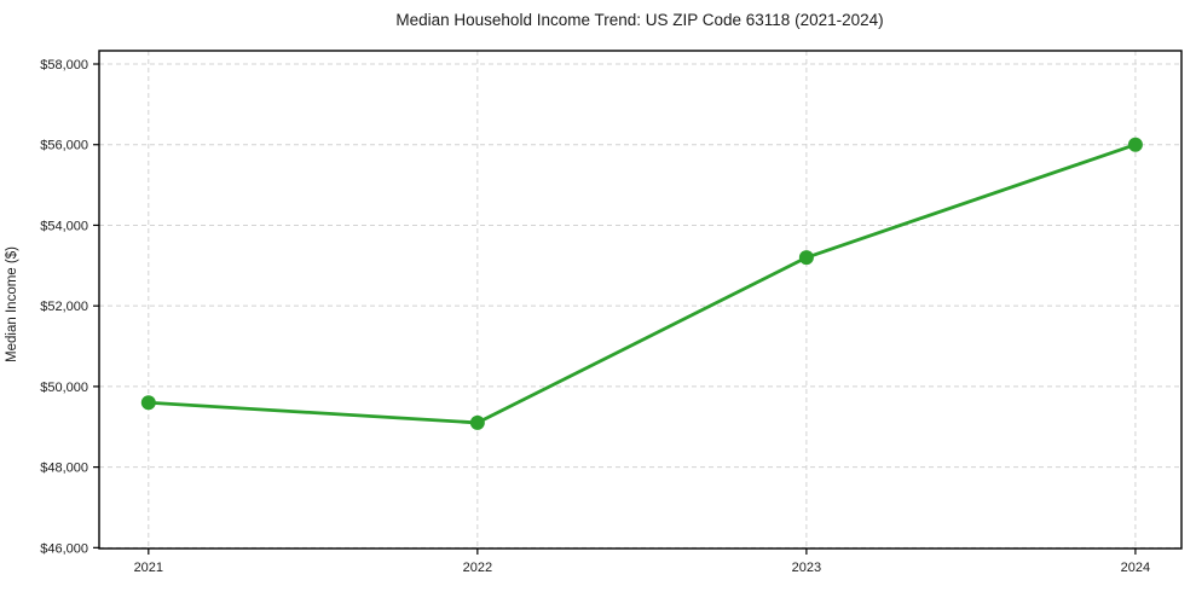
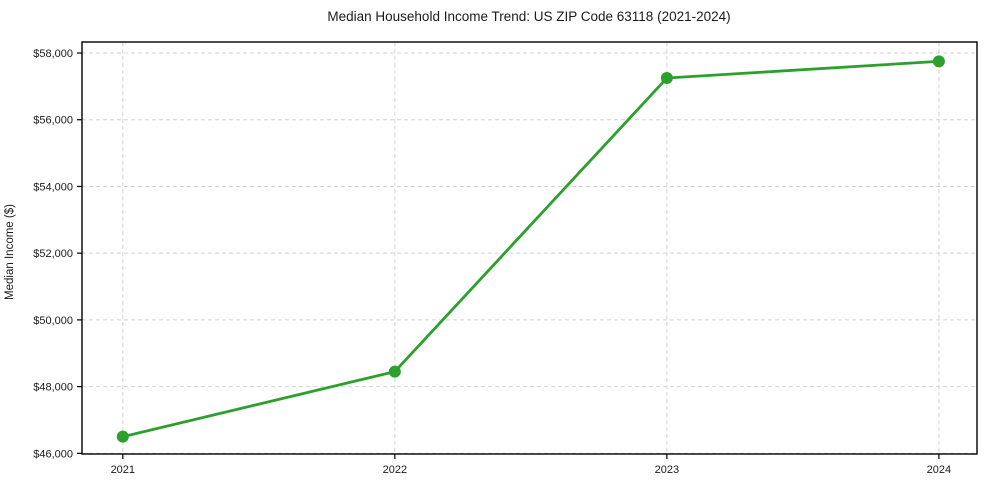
2021: $49600 -> $46500
2022: $49100 -> $48400
2023: $53200 -> $57200
2024: $56000 -> $57800
